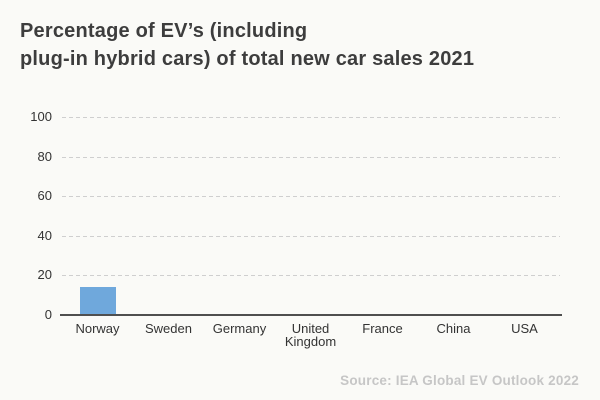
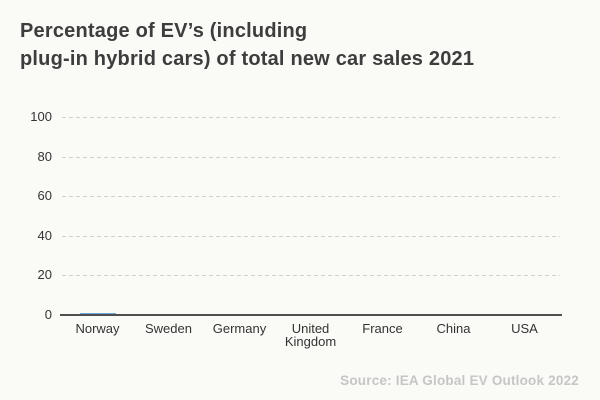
Norway: 14 -> 1
